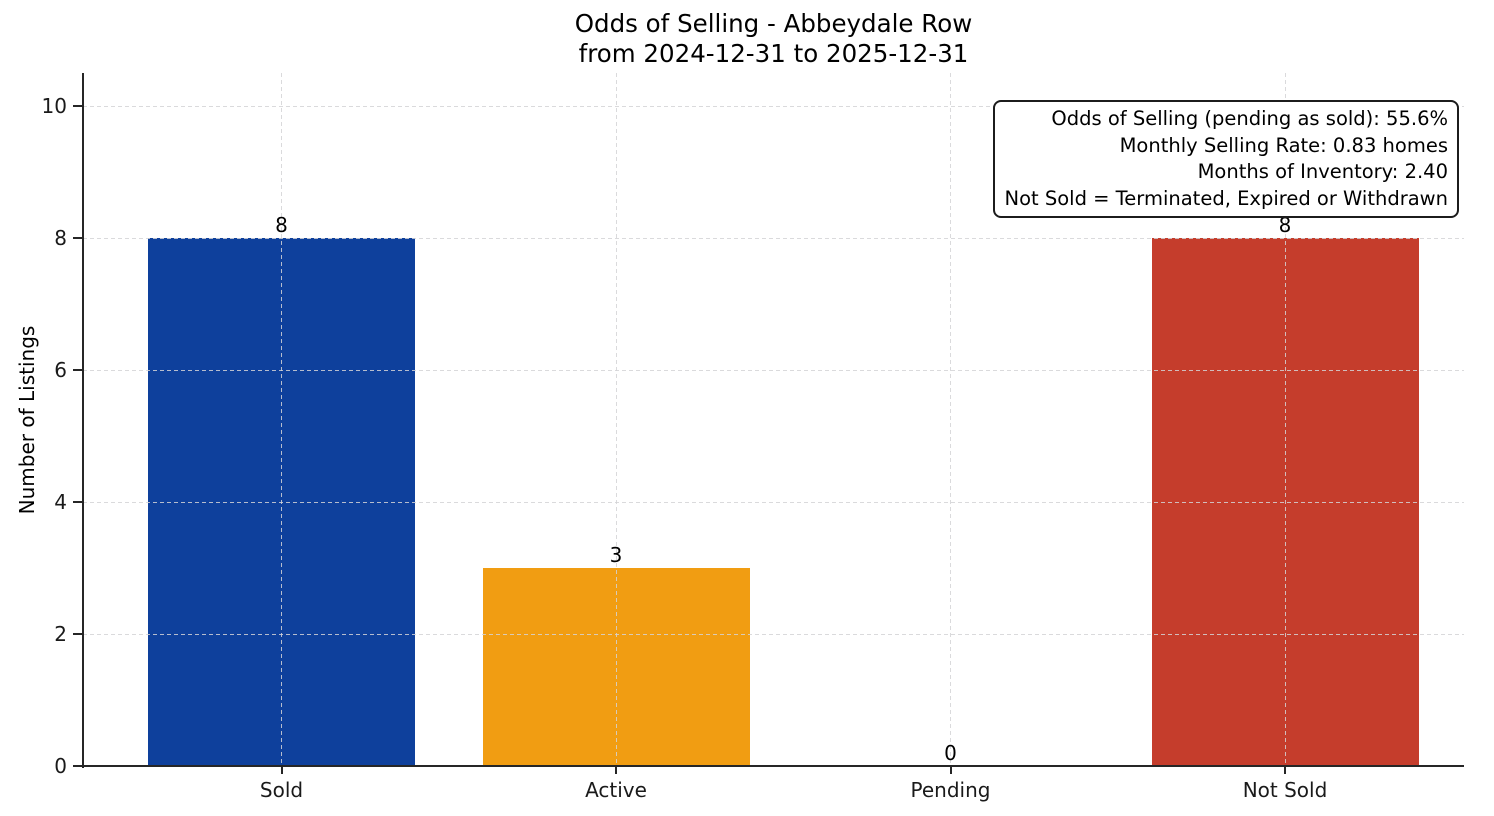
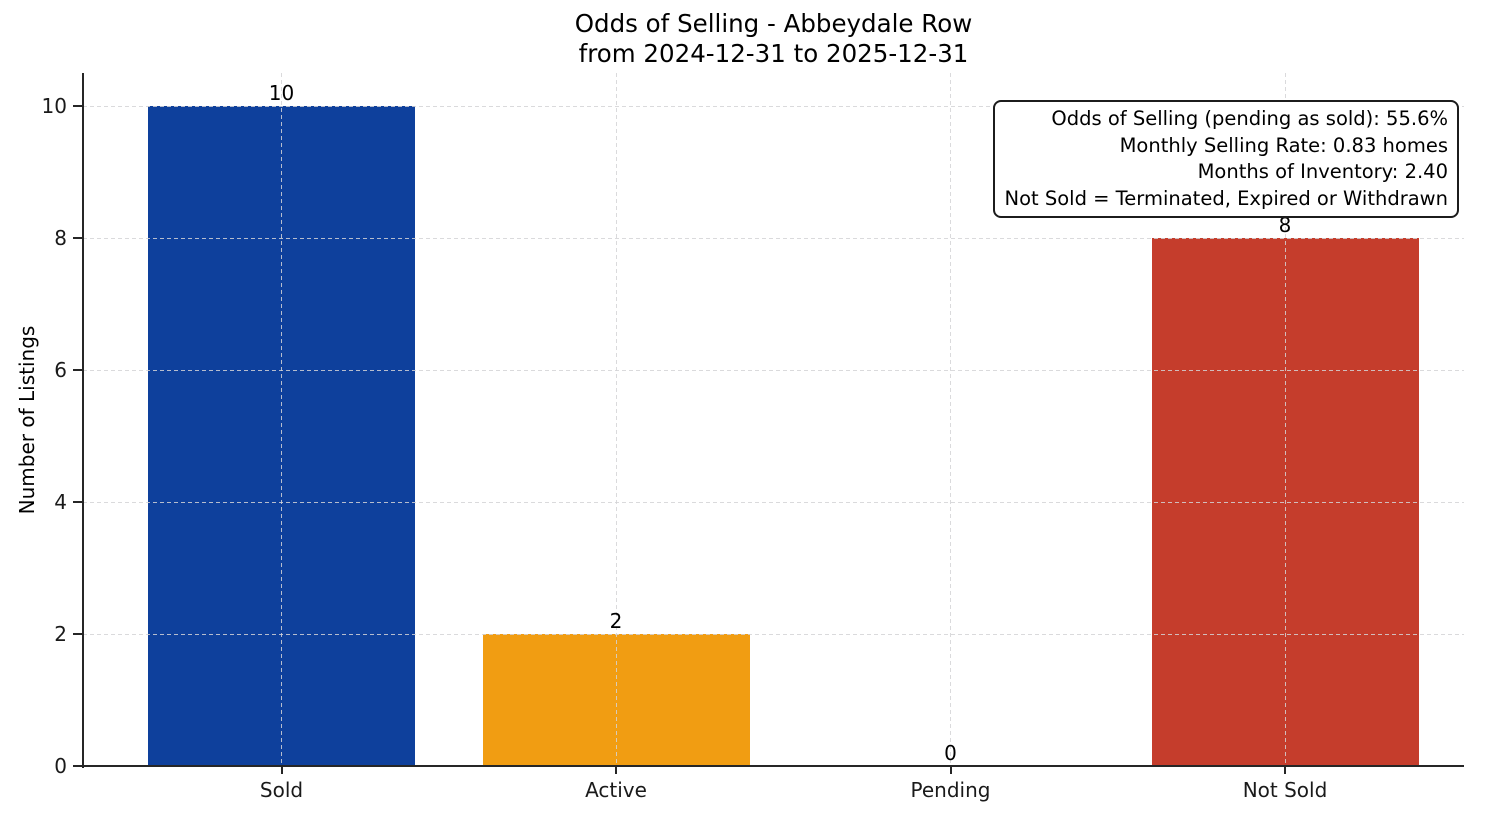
Sold: 8 -> 10
Active: 3 -> 2
